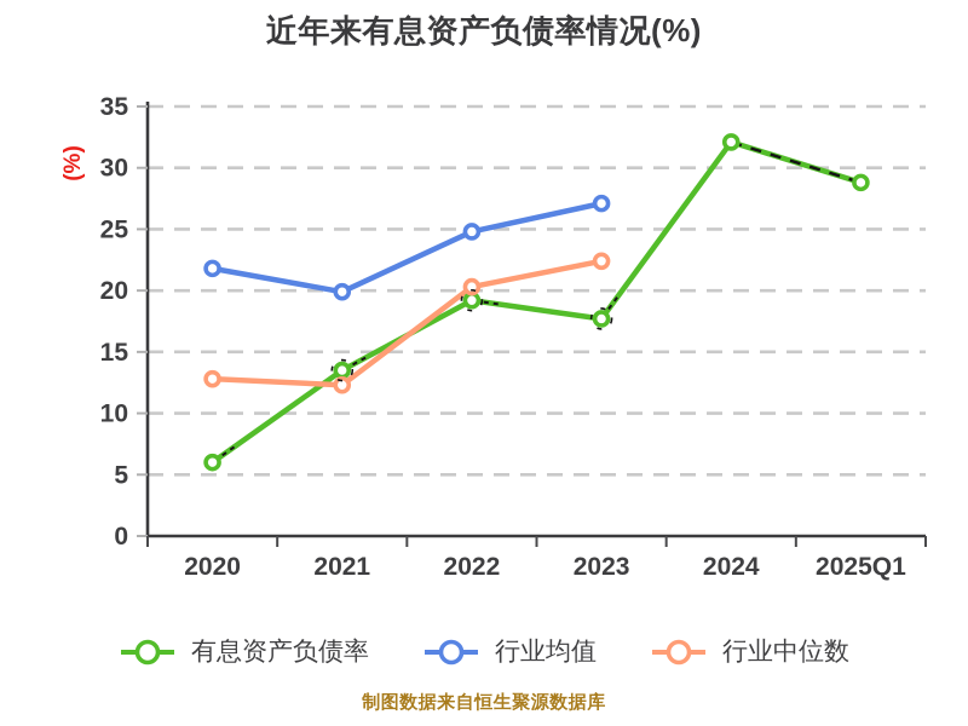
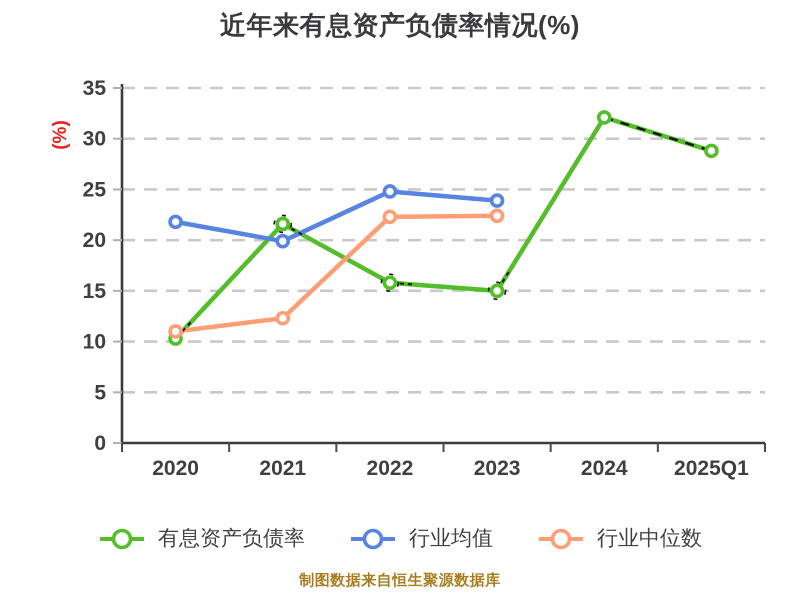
有息资产负债率/2020: 6.0 -> 10.3
行业中位数/2020: 12.8 -> 11.0
有息资产负债率/2021: 13.5 -> 21.6
有息资产负债率/2022: 19.2 -> 15.8
行业中位数/2022: 20.3 -> 22.3
有息资产负债率/2023: 17.7 -> 15.0
行业均值/2023: 27.1 -> 23.9
